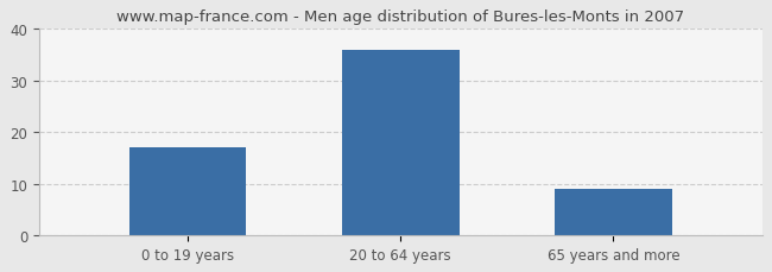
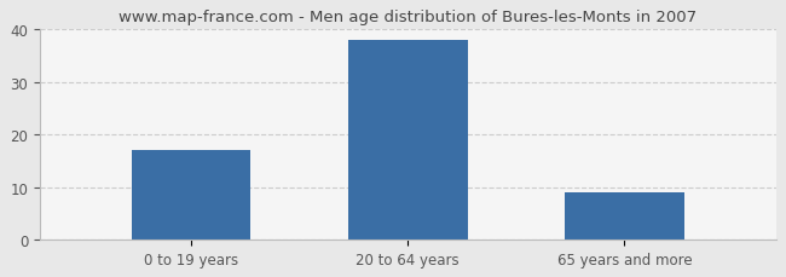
20 to 64 years: 36 -> 38
